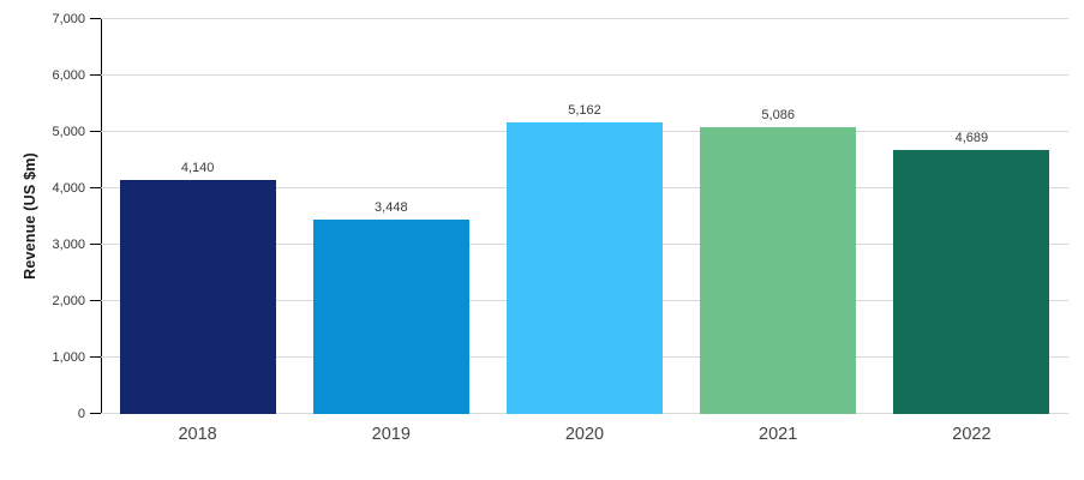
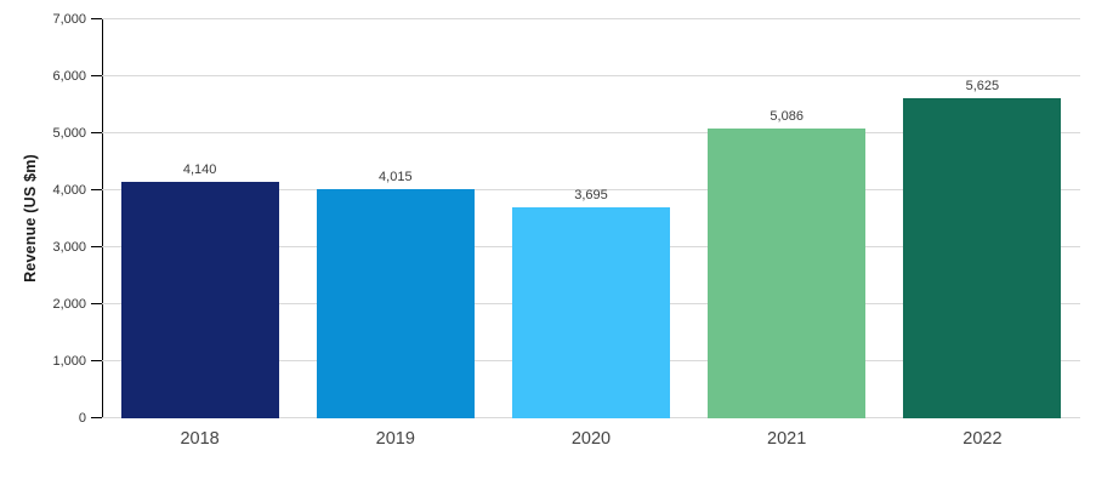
2019: 3,448 -> 4,015
2020: 5,162 -> 3,695
2022: 4,689 -> 5,625
